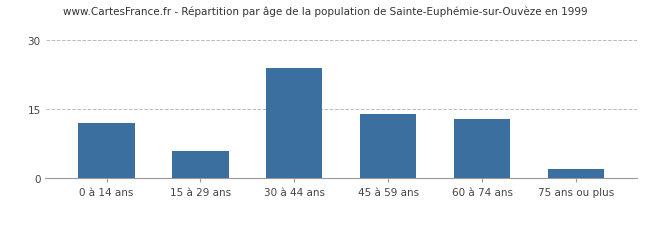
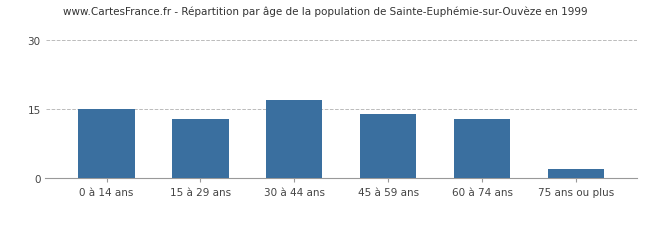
0 à 14 ans: 12 -> 15
15 à 29 ans: 6 -> 13
30 à 44 ans: 24 -> 17
